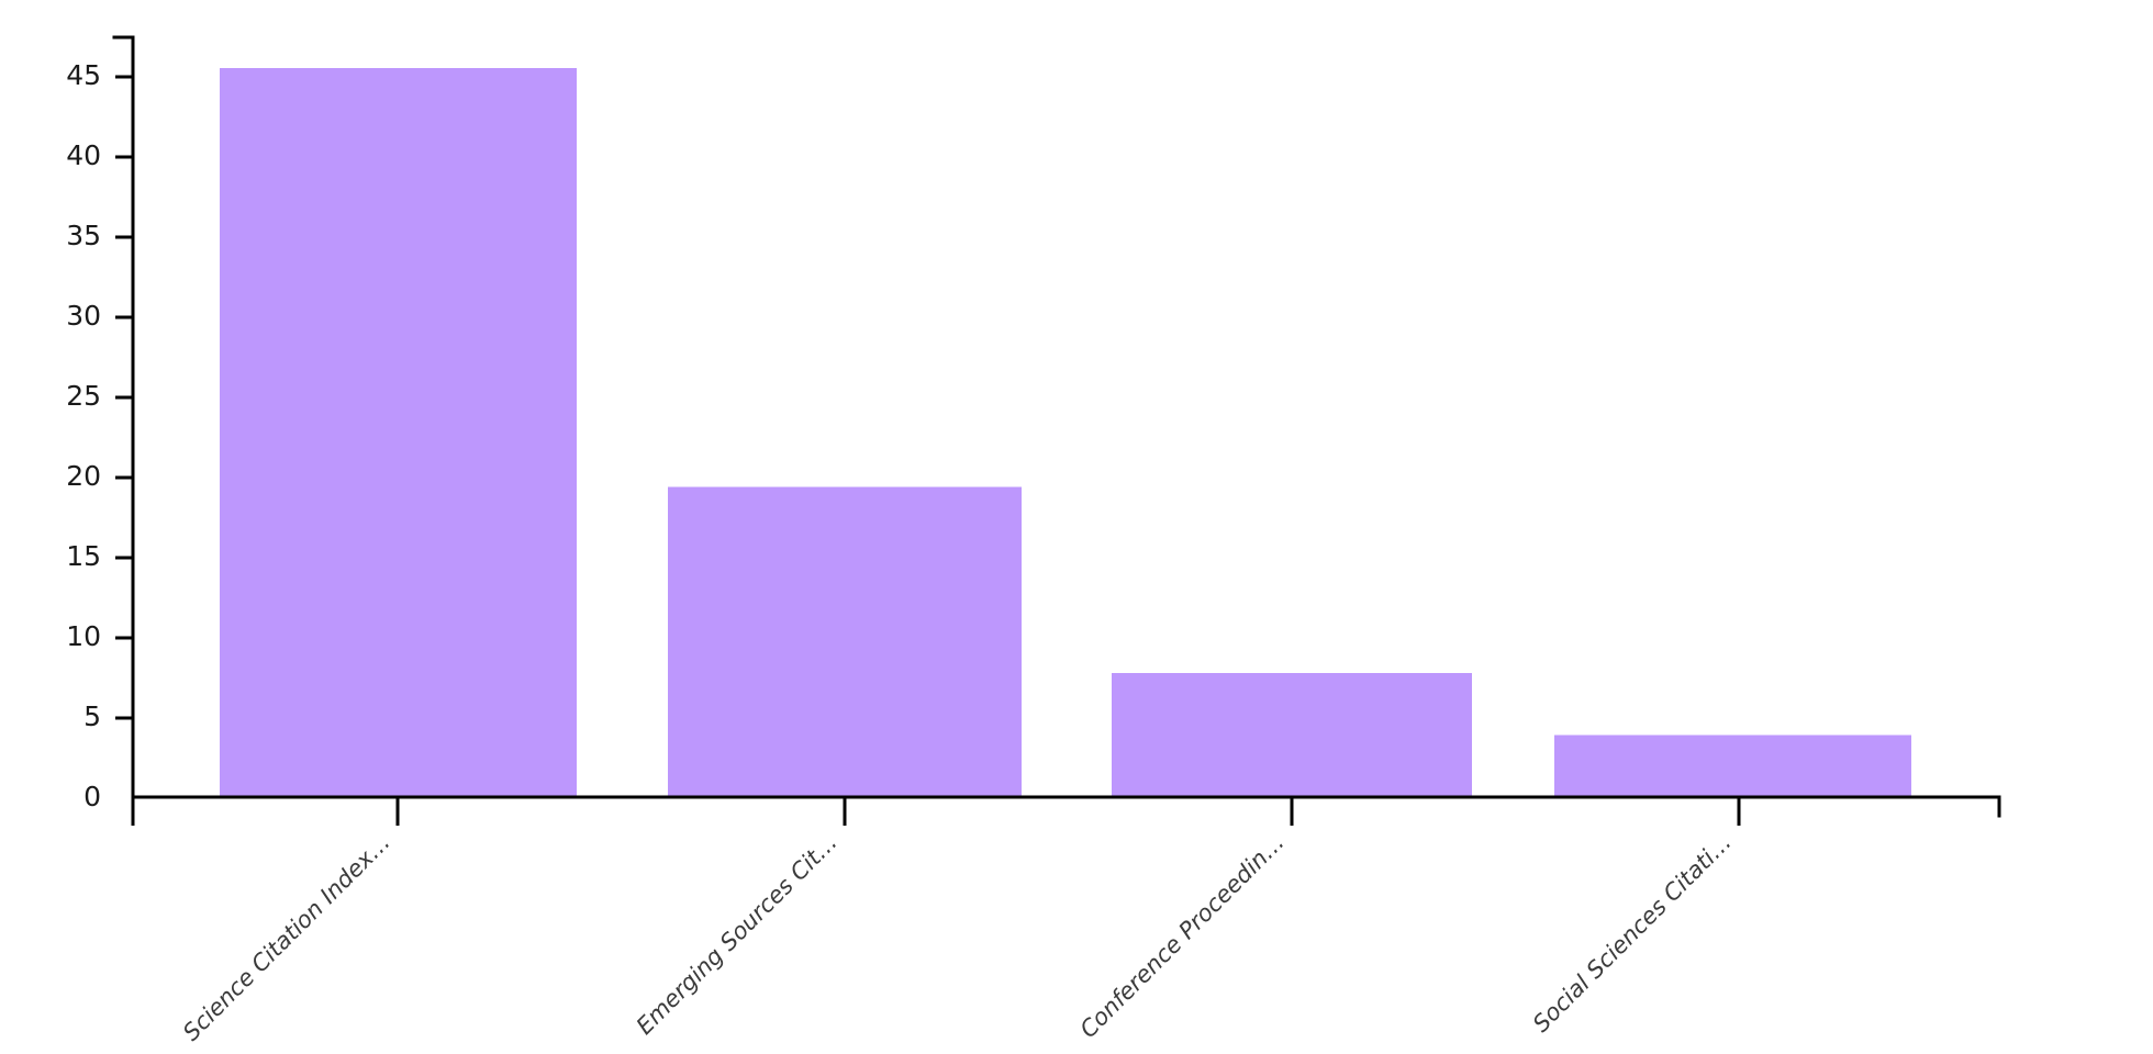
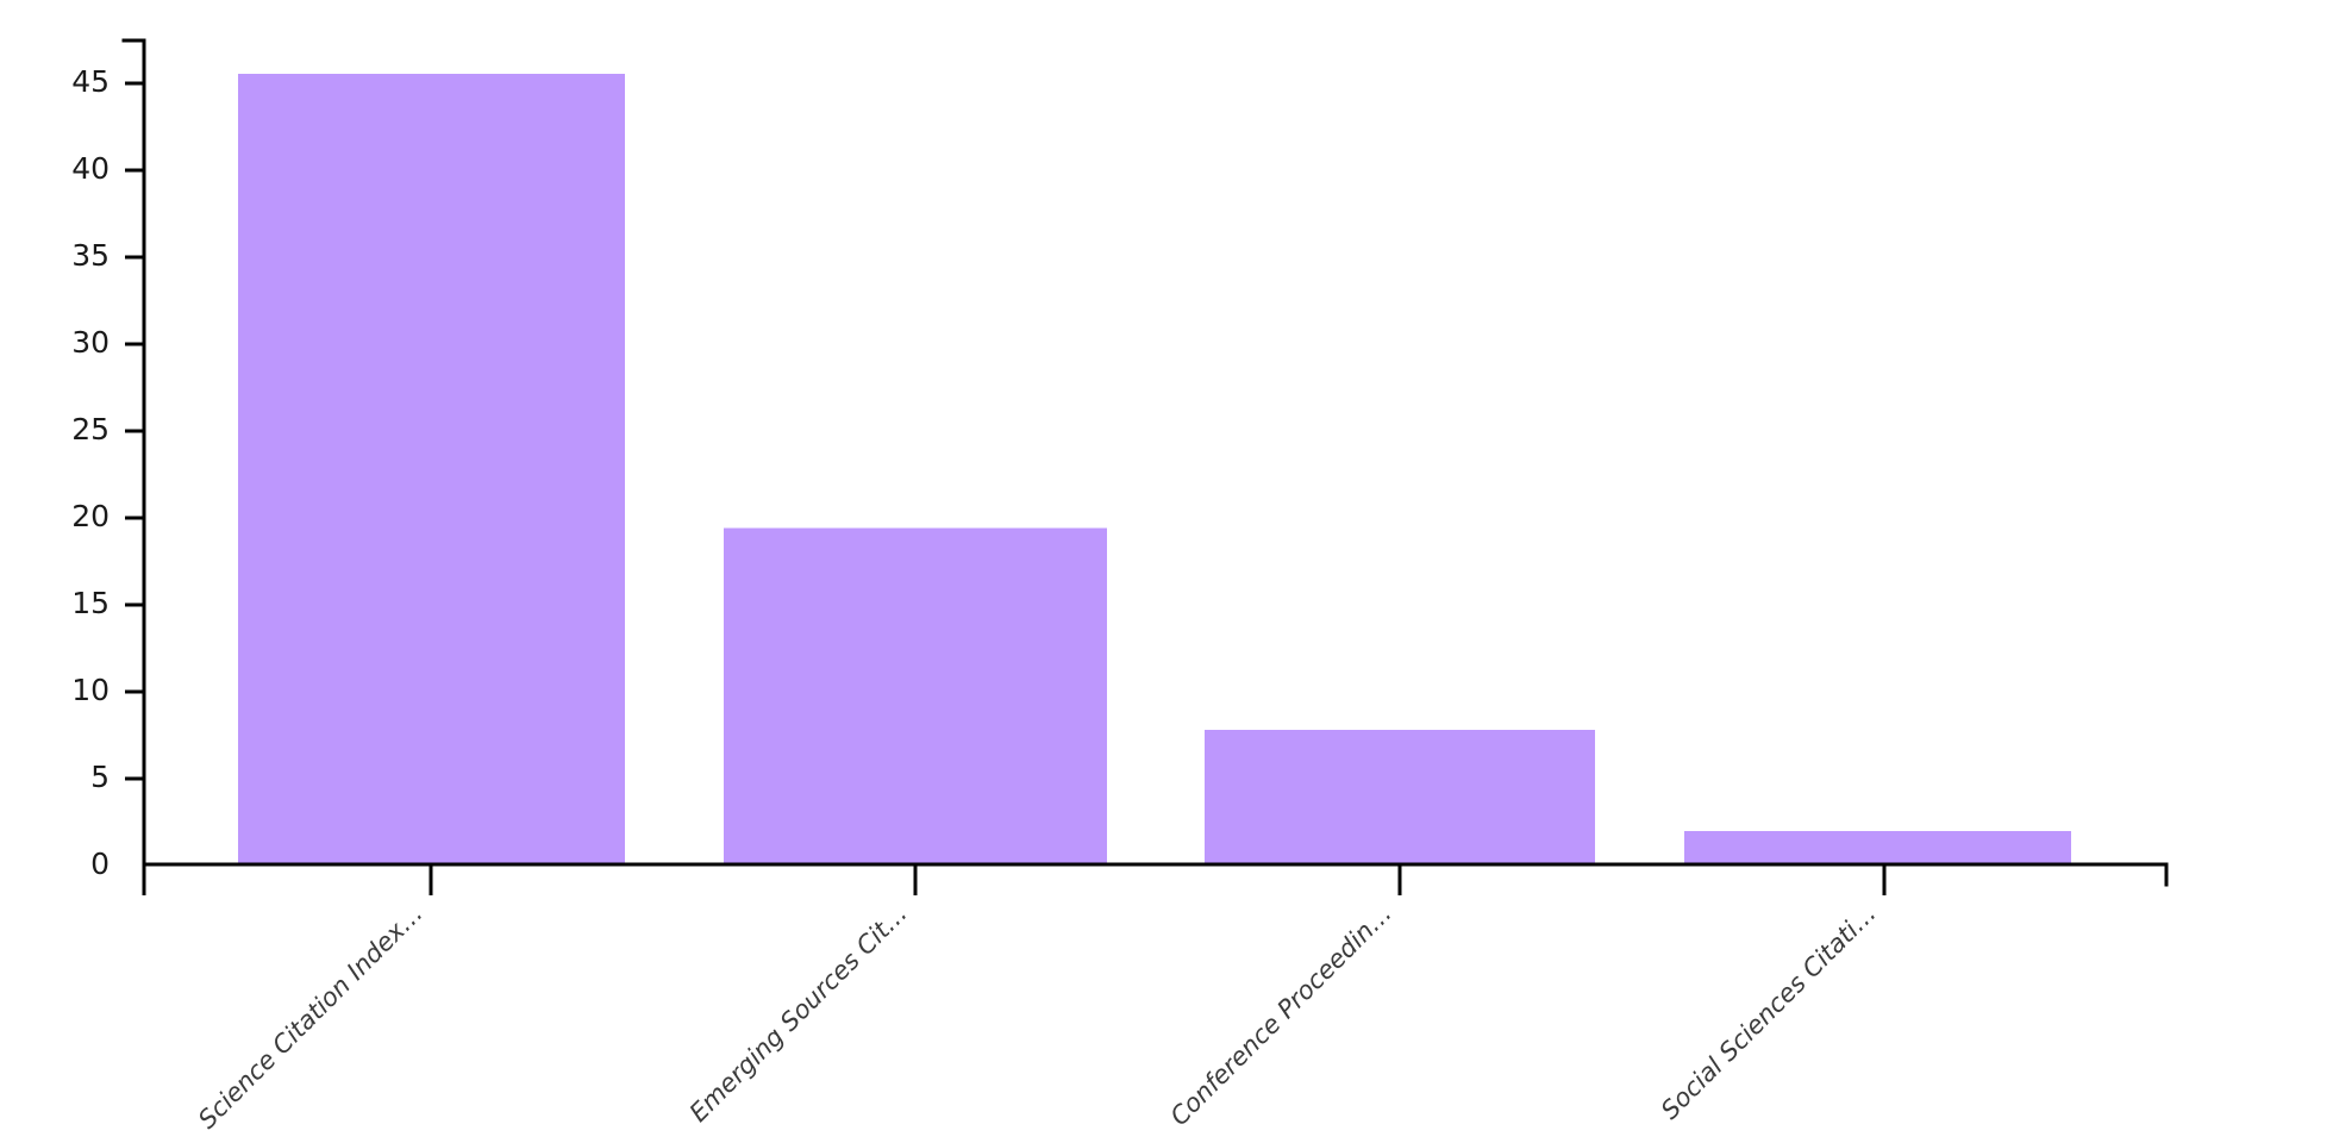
Social Sciences Citati…: 4 -> 2
